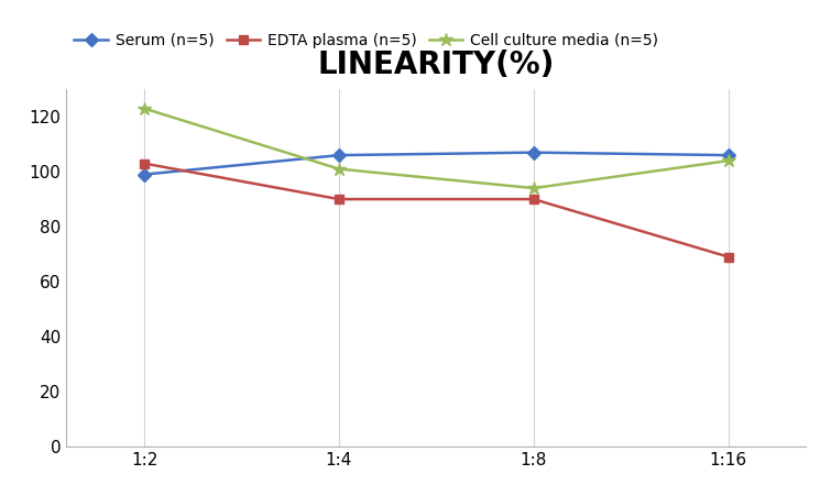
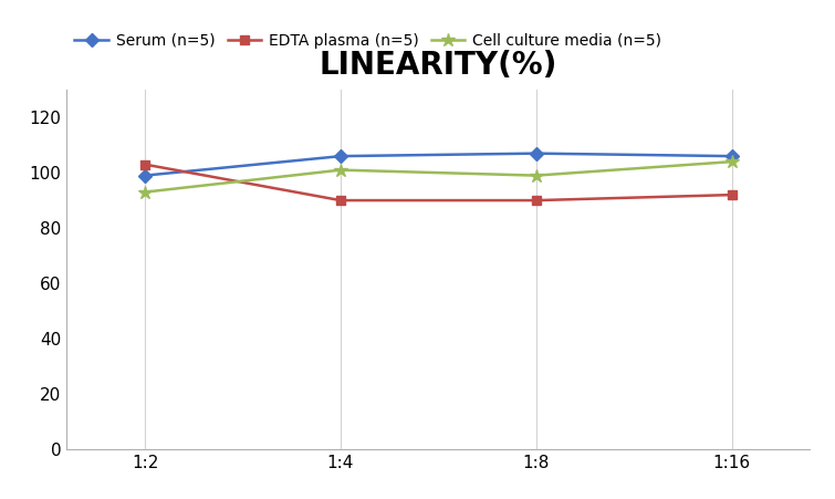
Cell culture media (n=5)/1:2: 123 -> 93
Cell culture media (n=5)/1:8: 94 -> 99
EDTA plasma (n=5)/1:16: 69 -> 92
